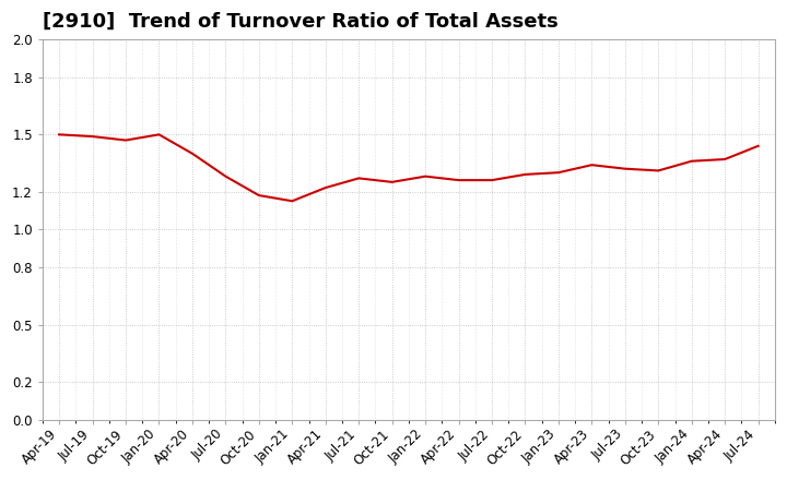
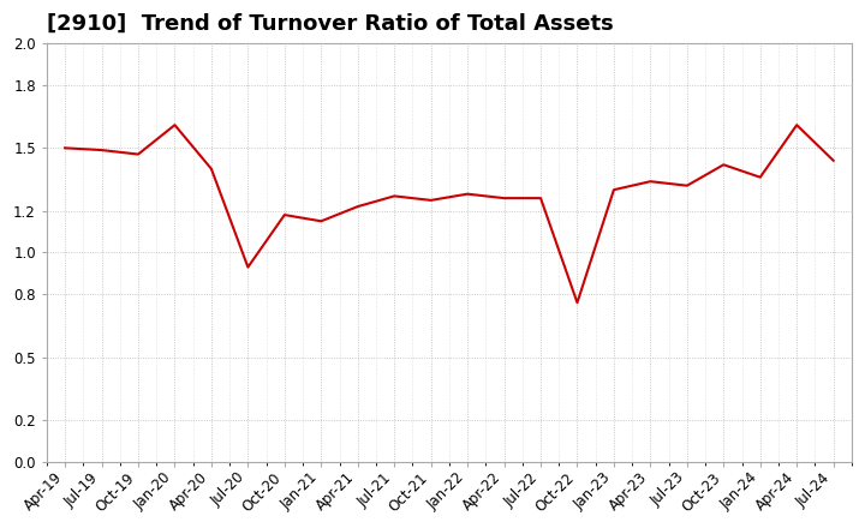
Jan-20: 1.50 -> 1.61
Jul-20: 1.28 -> 0.93
Oct-22: 1.29 -> 0.76
Oct-23: 1.31 -> 1.42
Apr-24: 1.37 -> 1.61
